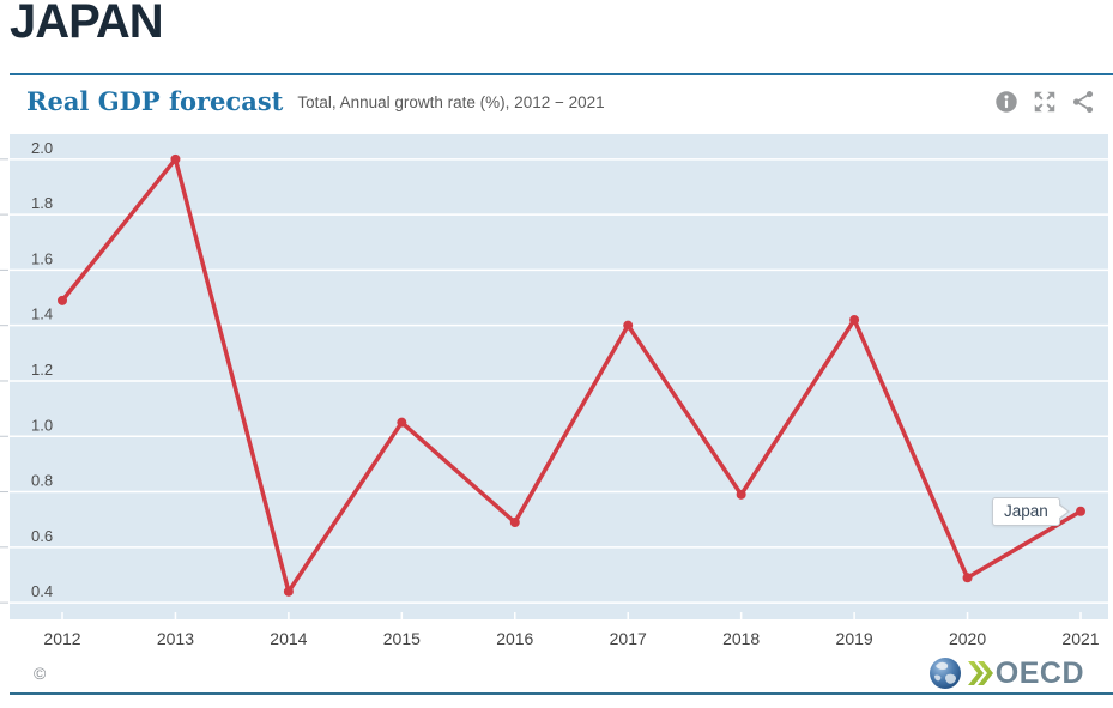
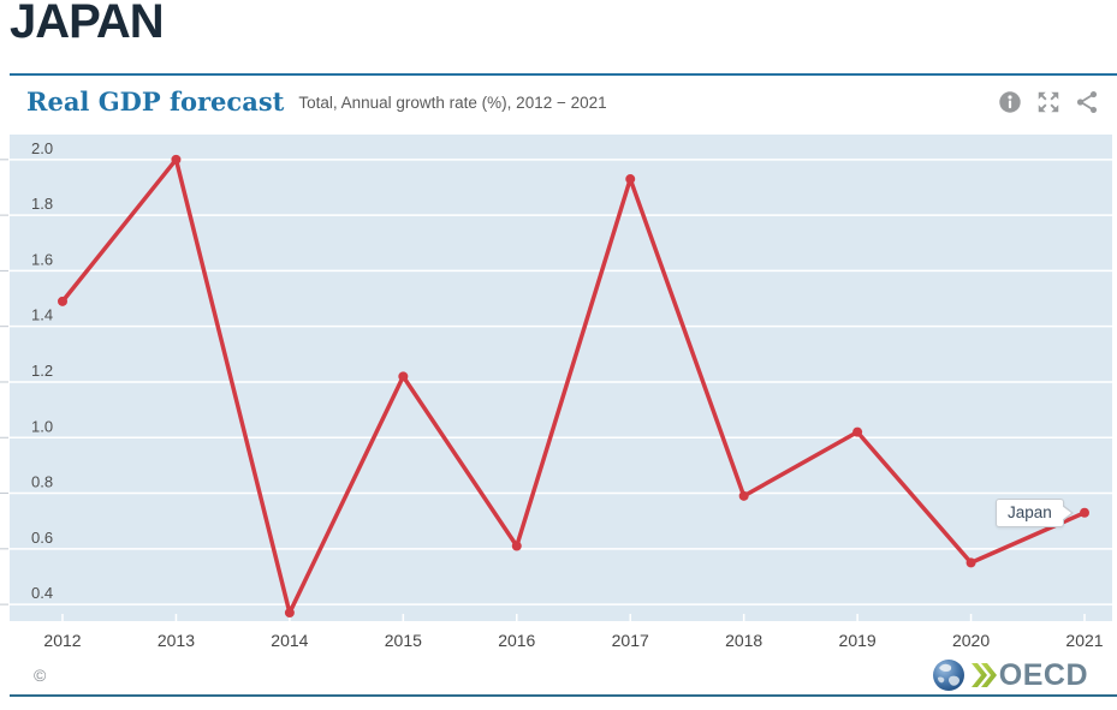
2014: 0.44 -> 0.37
2015: 1.05 -> 1.22
2016: 0.69 -> 0.61
2017: 1.40 -> 1.93
2019: 1.42 -> 1.02
2020: 0.49 -> 0.55
